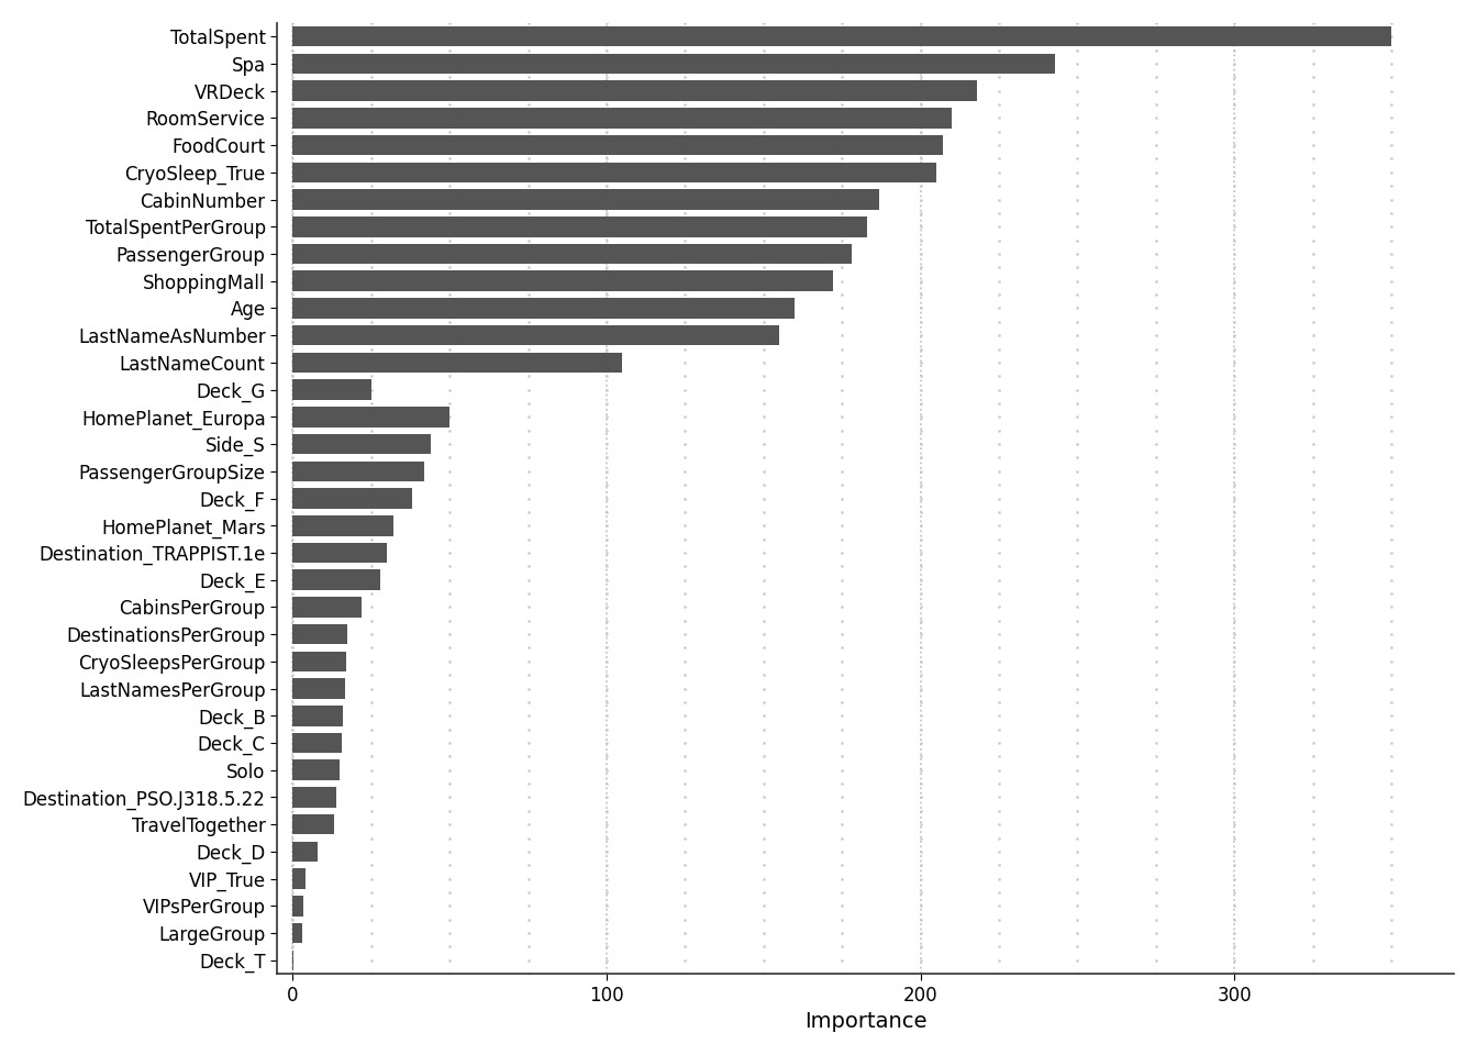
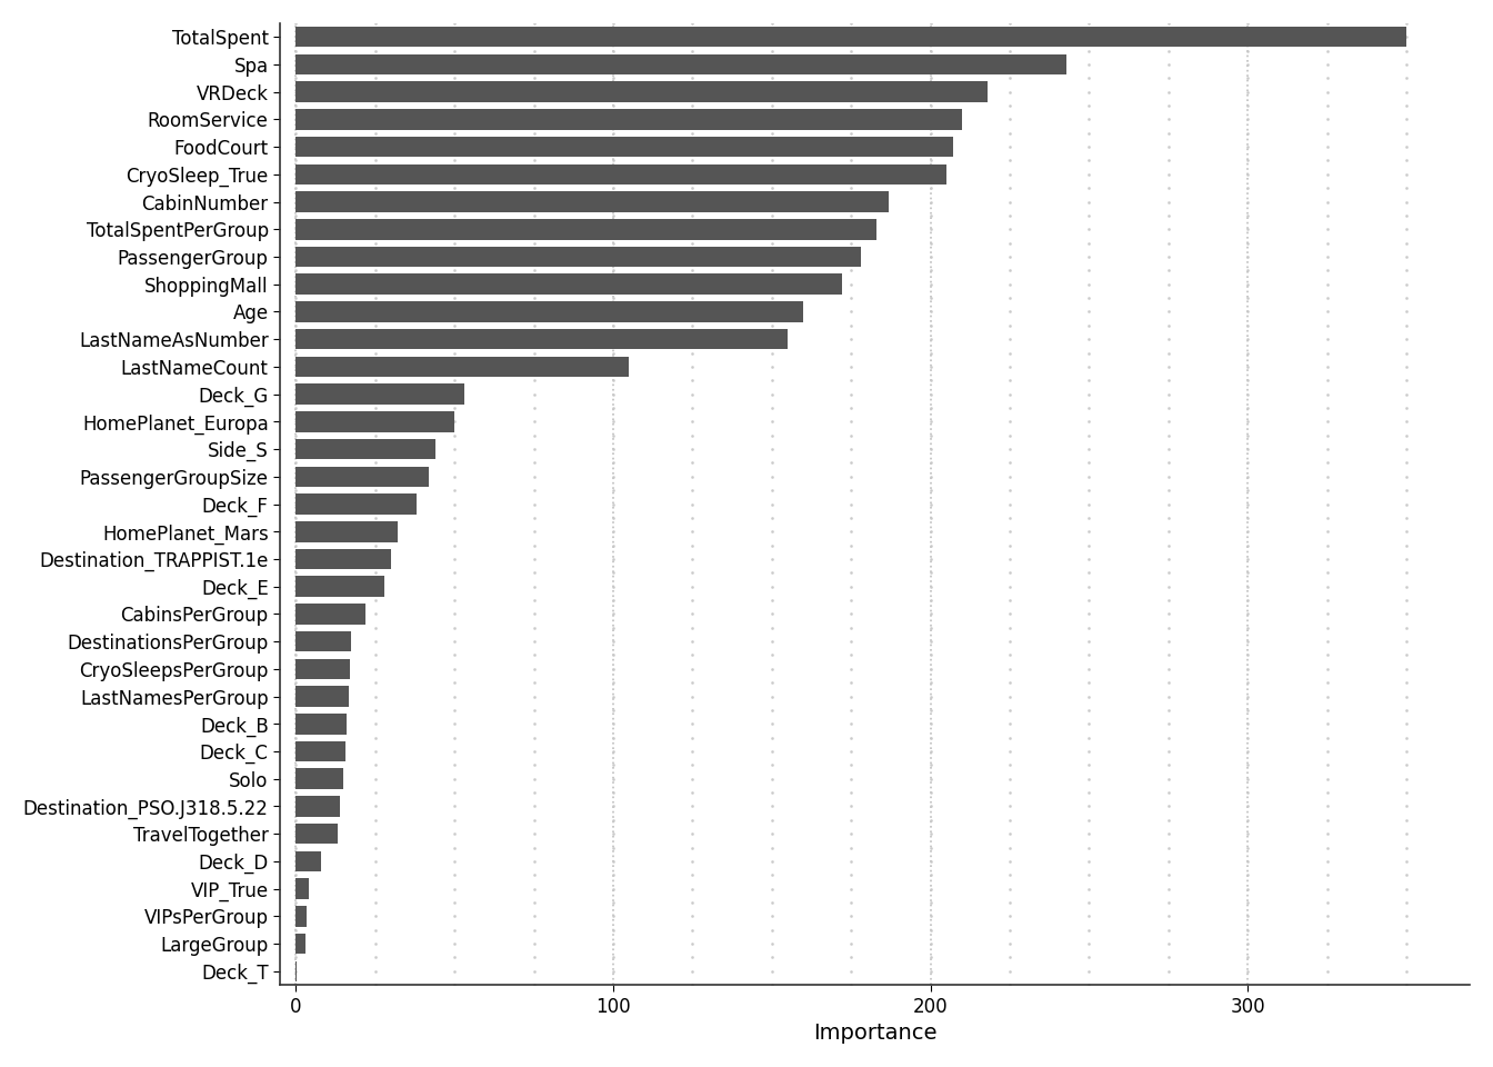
Deck_G: 25.0 -> 53.0
